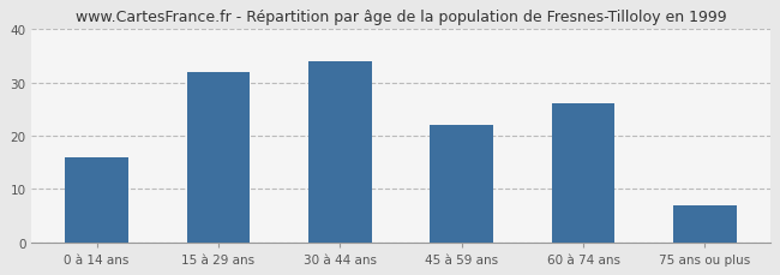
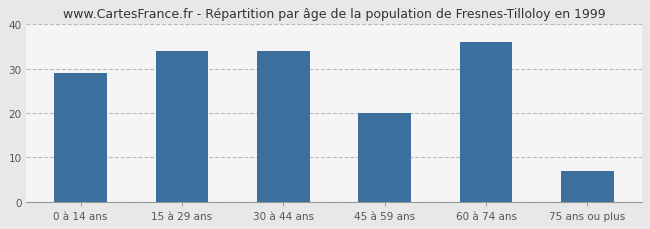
0 à 14 ans: 16 -> 29
15 à 29 ans: 32 -> 34
45 à 59 ans: 22 -> 20
60 à 74 ans: 26 -> 36
